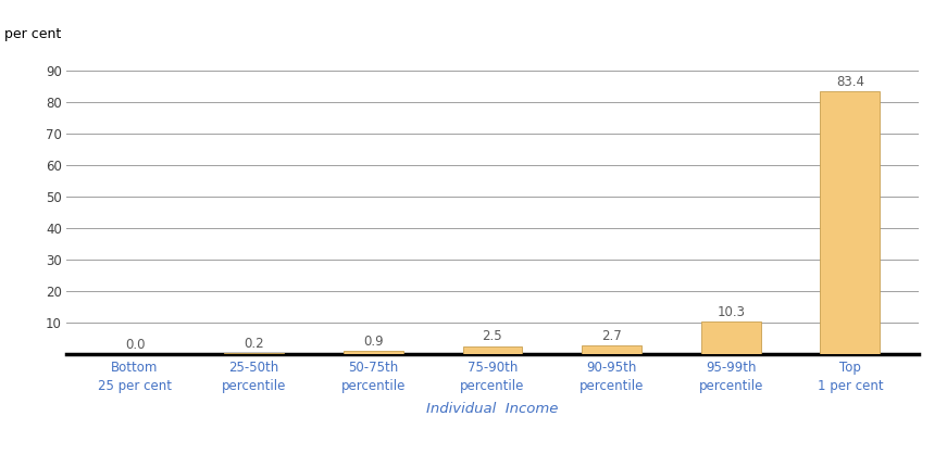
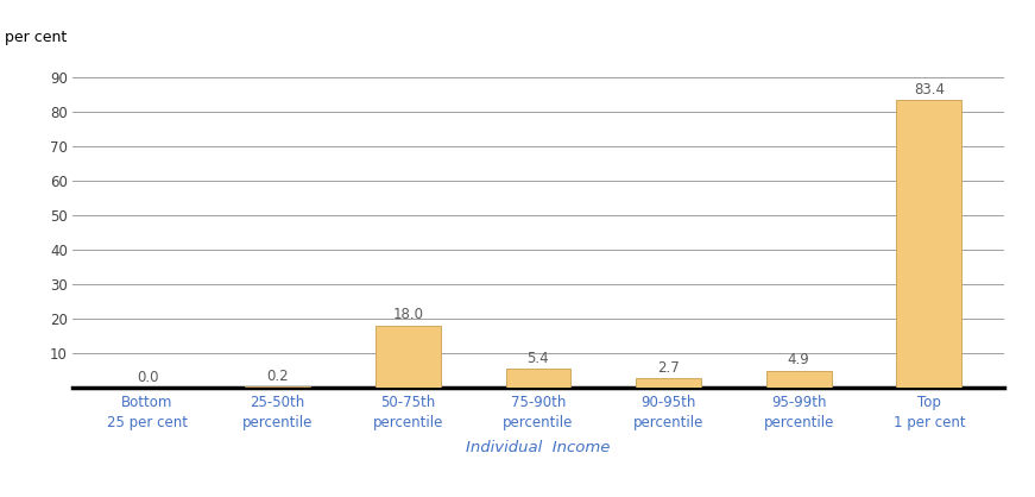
50-75th percentile: 0.9 -> 18.0
75-90th percentile: 2.5 -> 5.4
95-99th percentile: 10.3 -> 4.9
